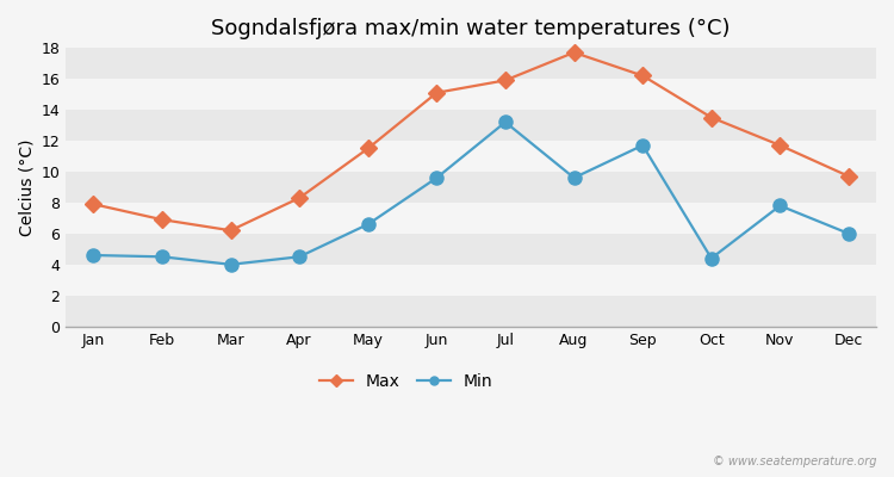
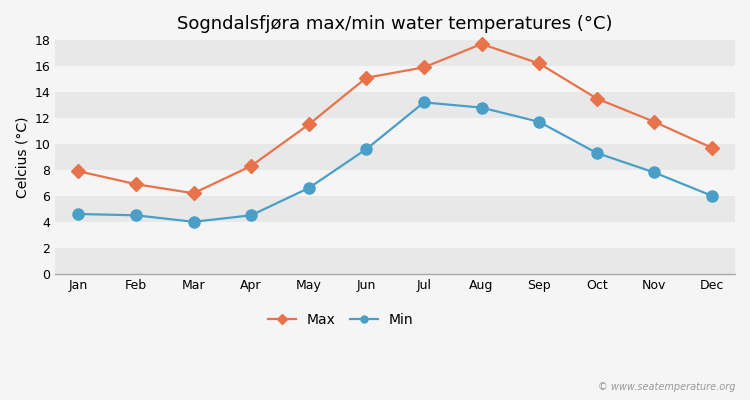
Min/Aug: 9.6 -> 12.8
Min/Oct: 4.4 -> 9.3
